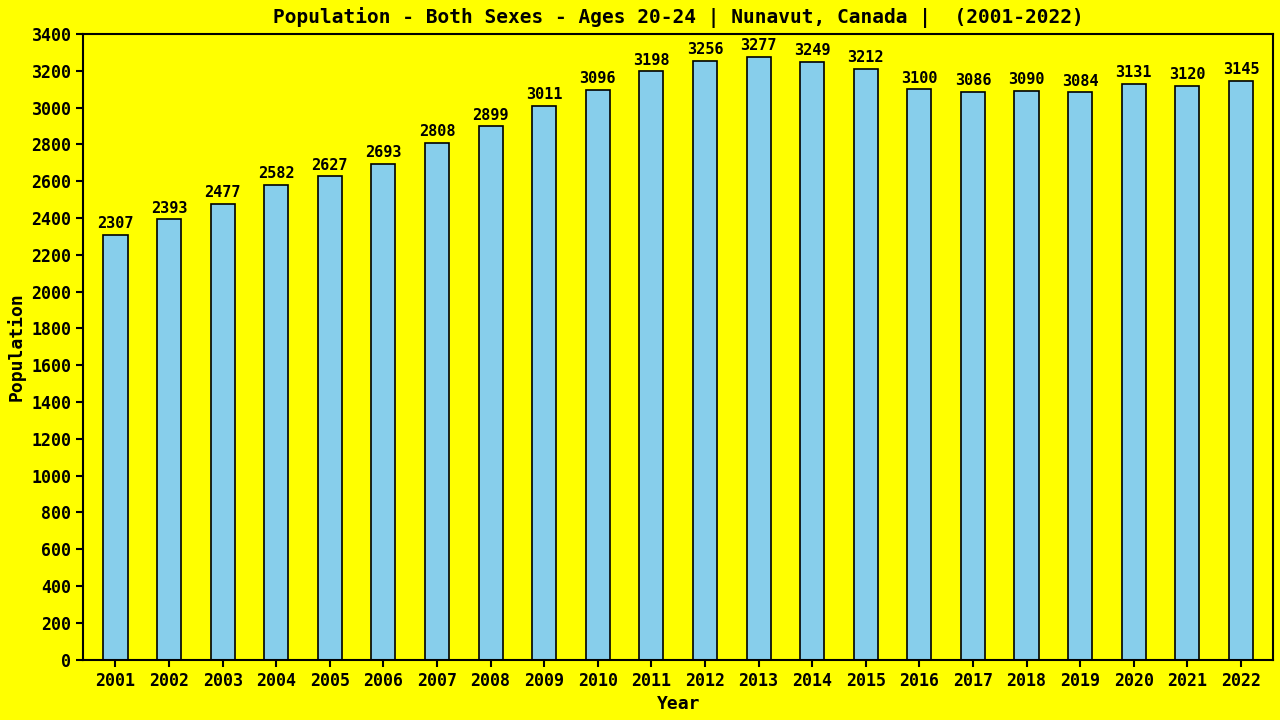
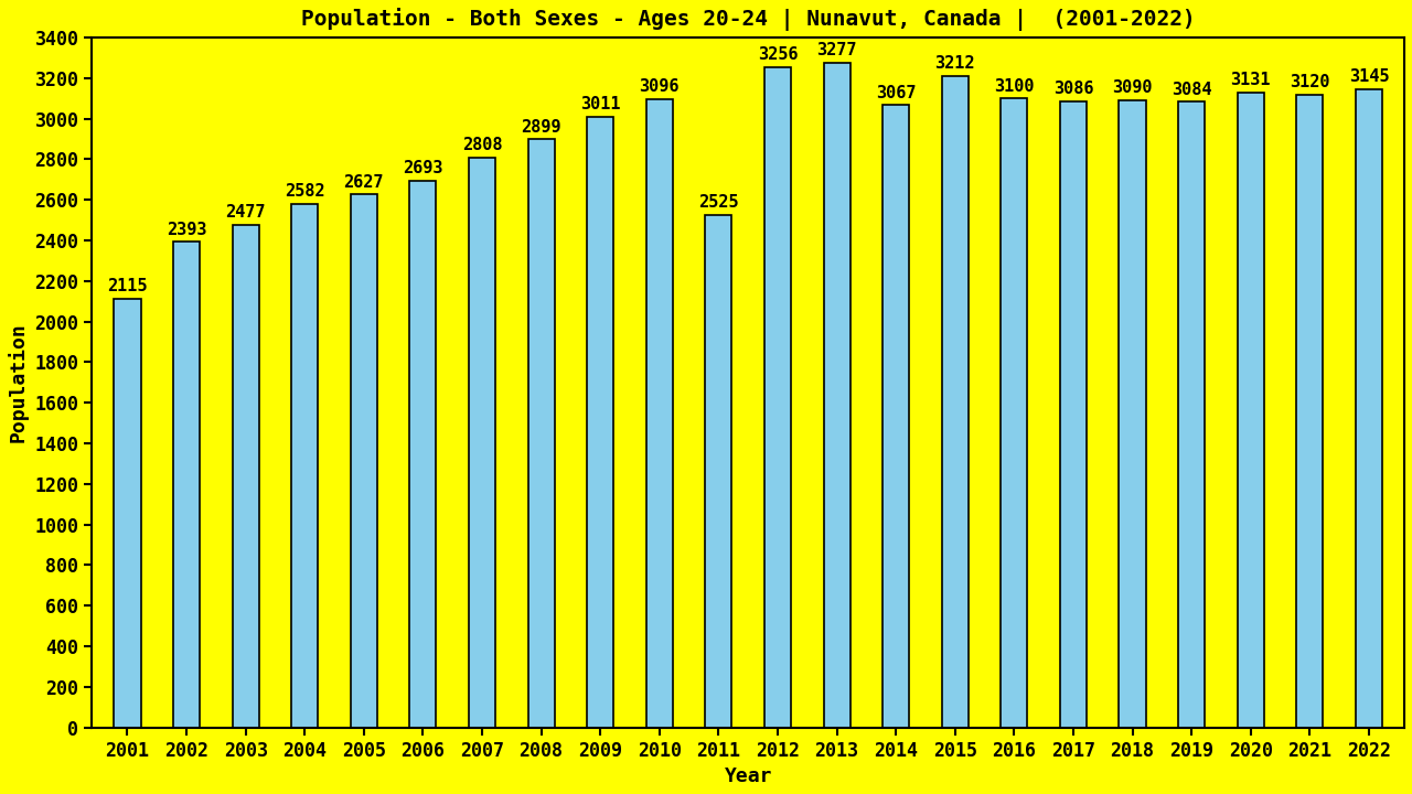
2001: 2307 -> 2115
2011: 3198 -> 2525
2014: 3249 -> 3067
